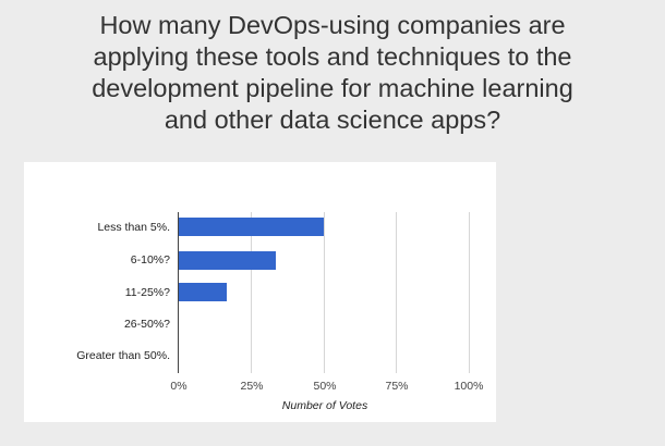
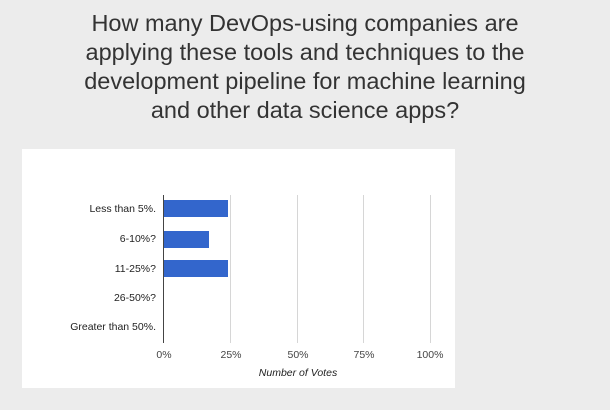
Less than 5%.: 50% -> 24%
6-10%?: 33% -> 17%
11-25%?: 17% -> 24%
